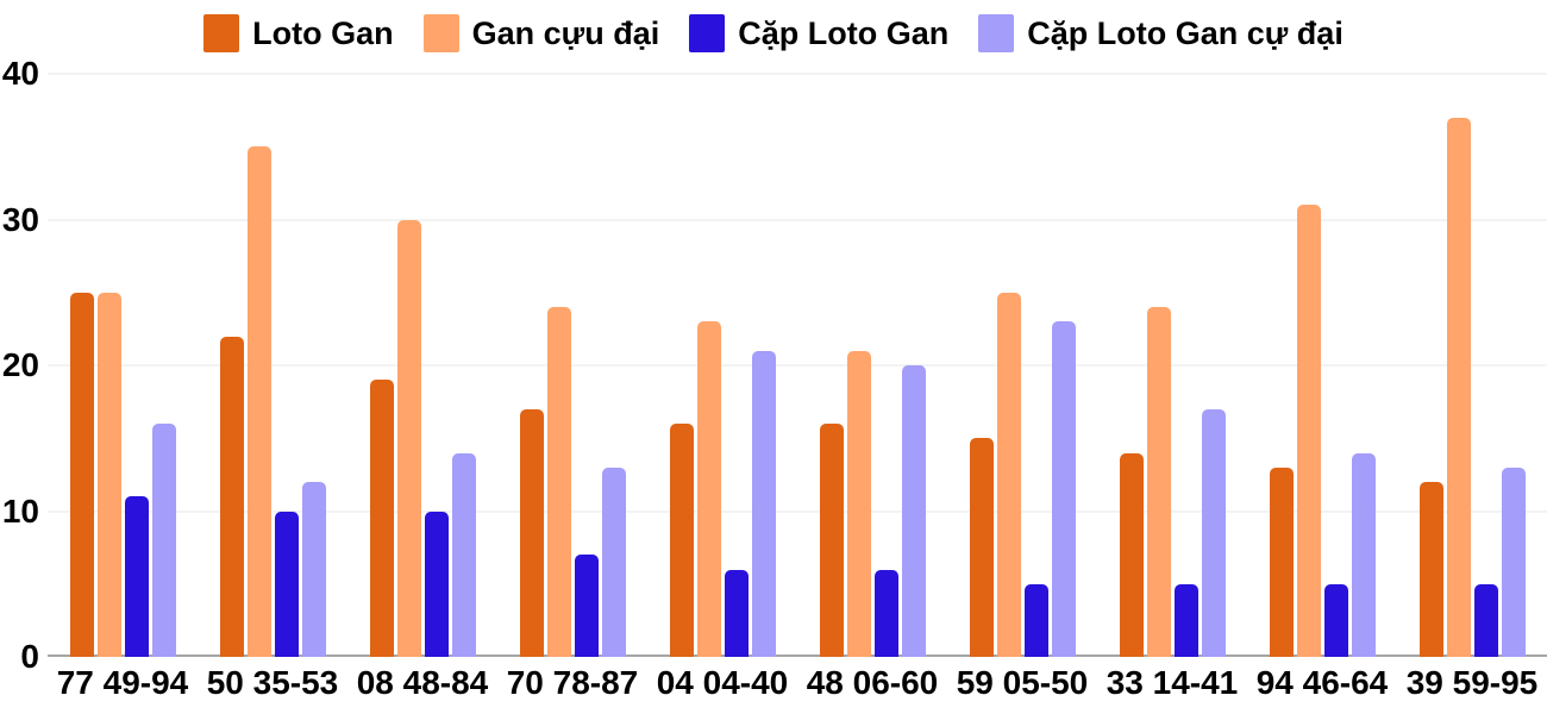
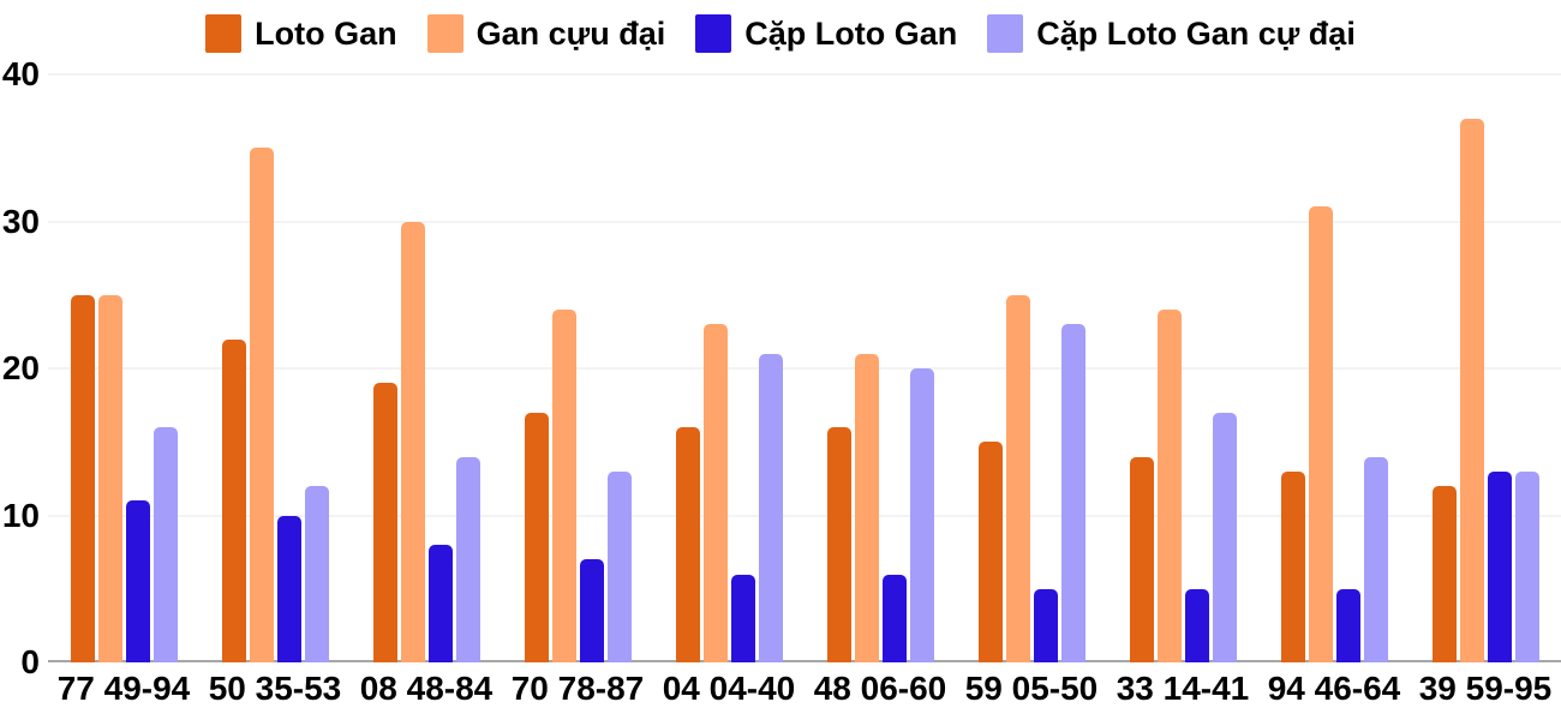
Cặp Loto Gan/08 48-84: 10 -> 8
Cặp Loto Gan/39 59-95: 5 -> 13
